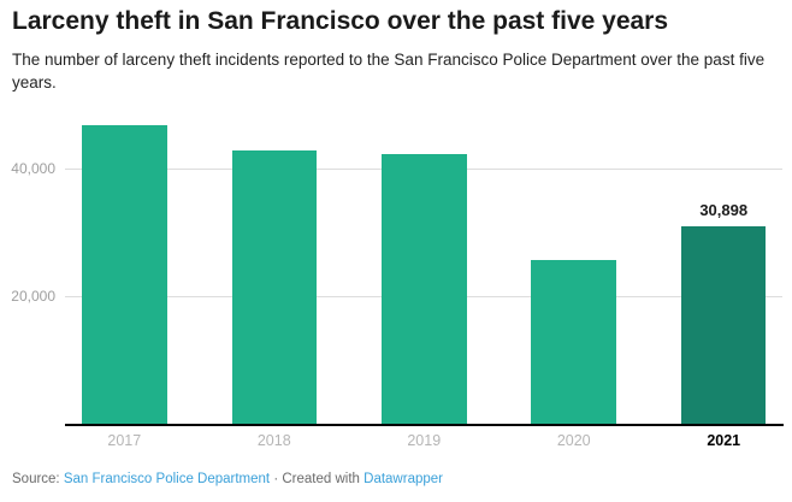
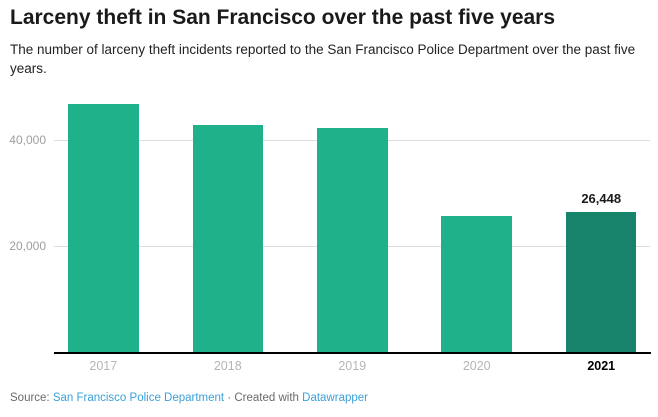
2021: 30,898 -> 26,448
